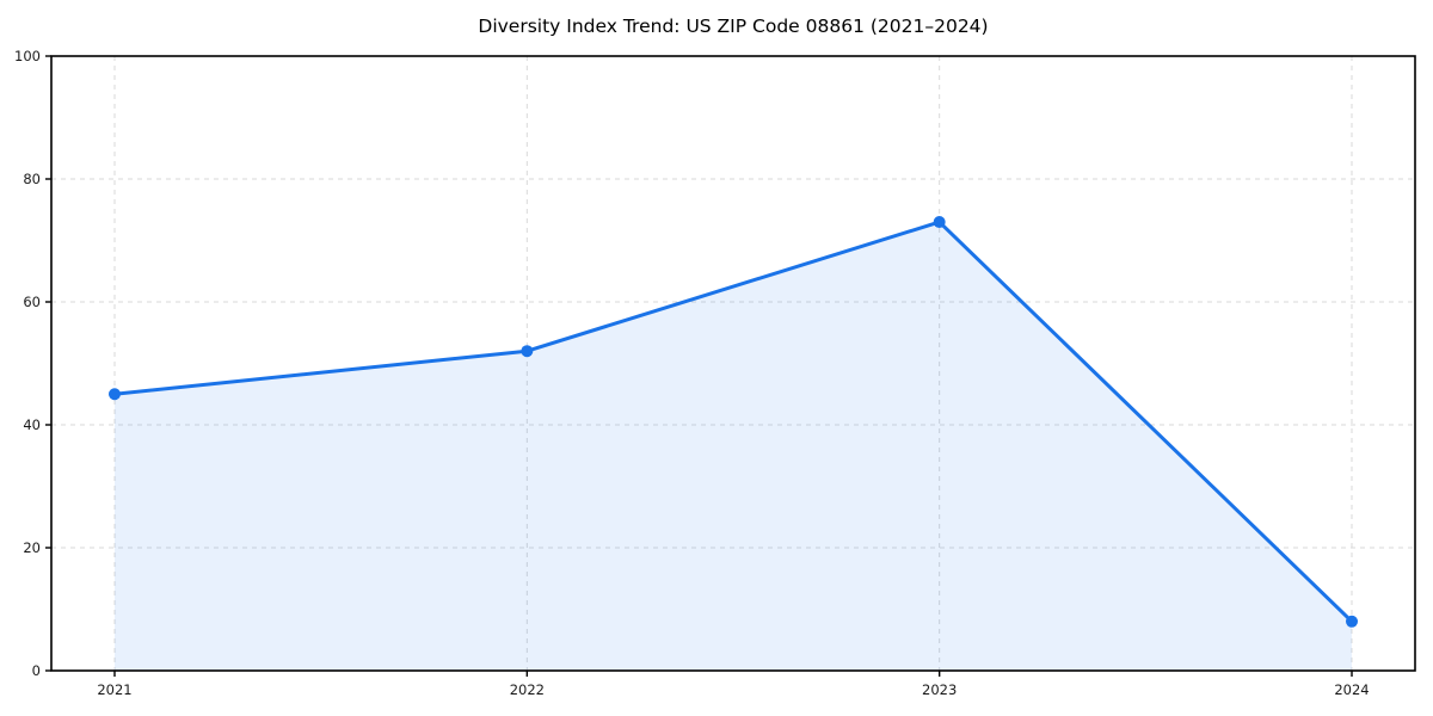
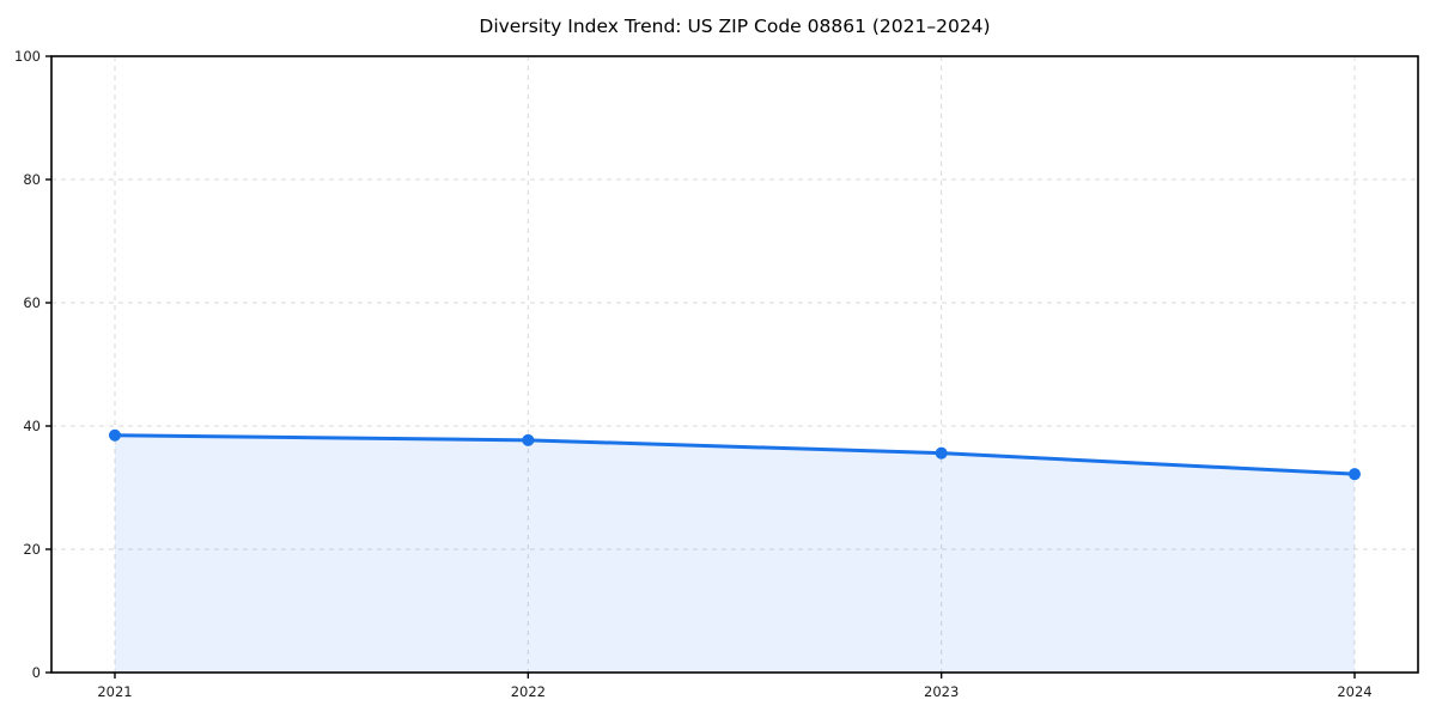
2021: 45 -> 38
2022: 52 -> 38
2023: 73 -> 36
2024: 8 -> 32
